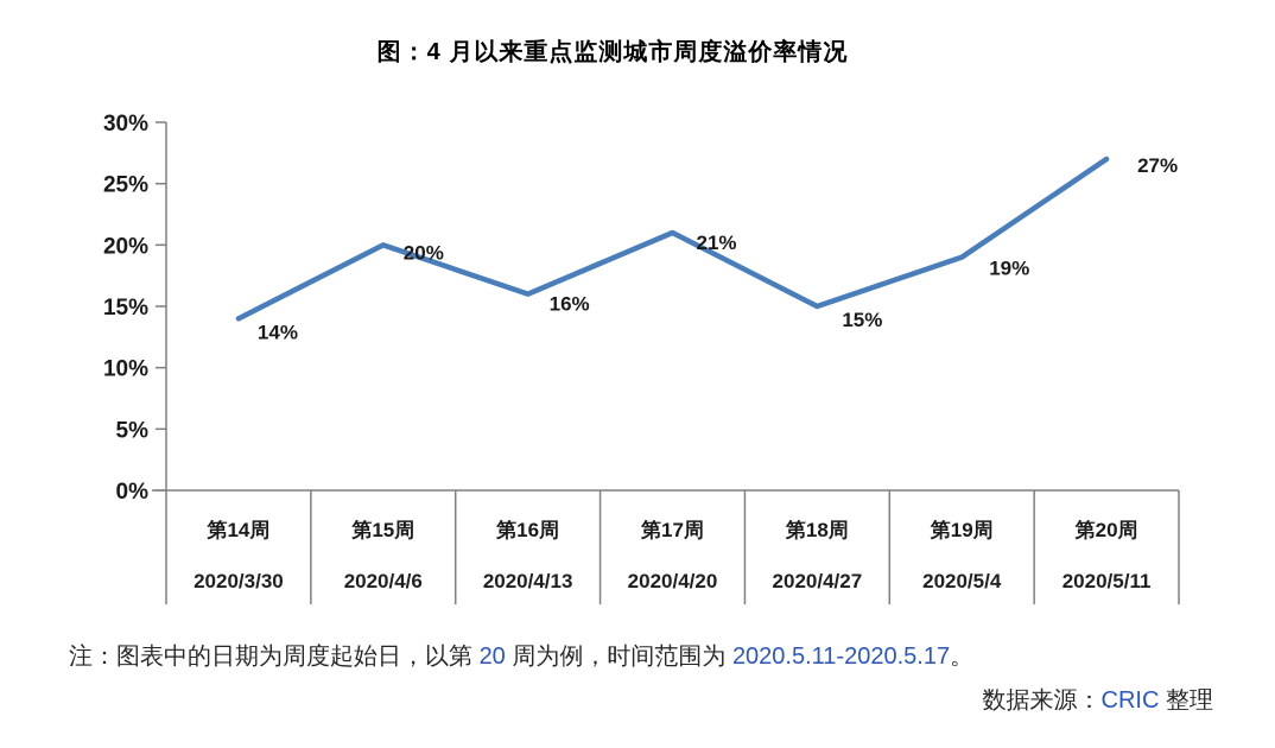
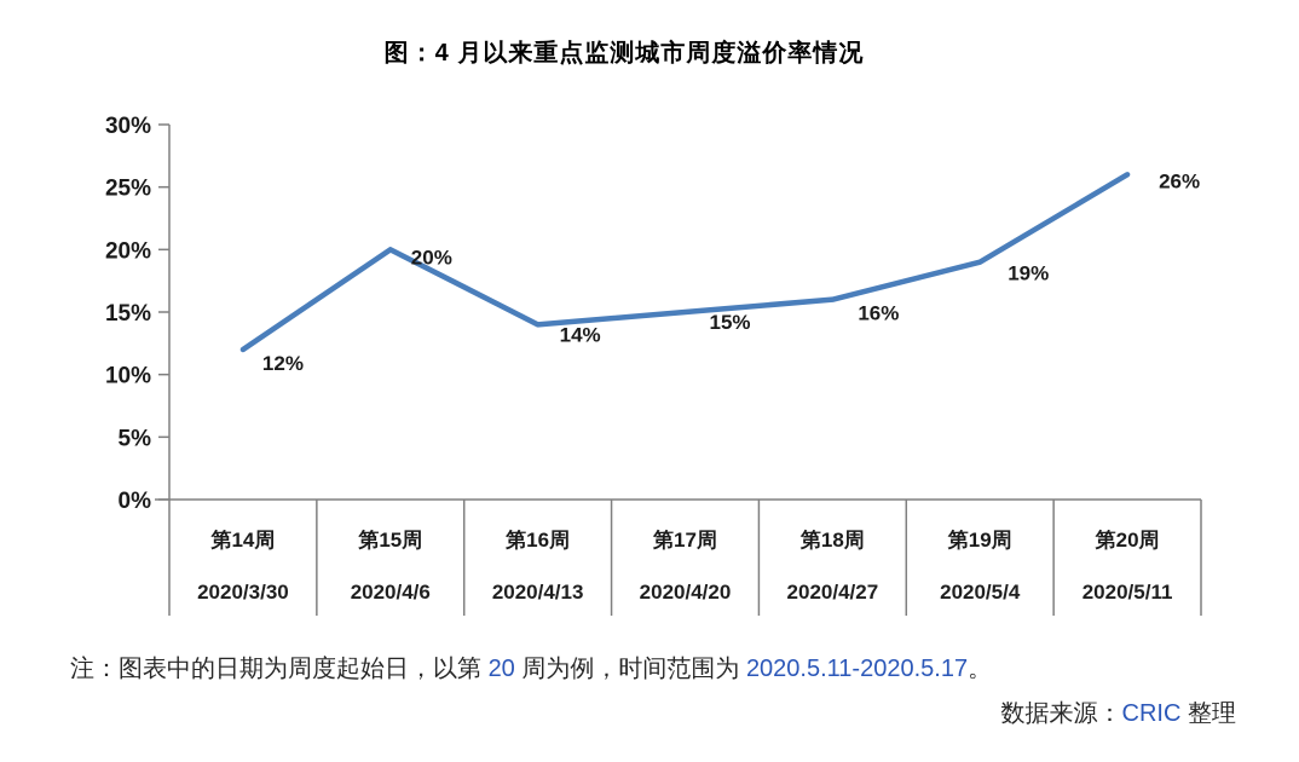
第14周: 14% -> 12%
第16周: 16% -> 14%
第17周: 21% -> 15%
第18周: 15% -> 16%
第20周: 27% -> 26%
